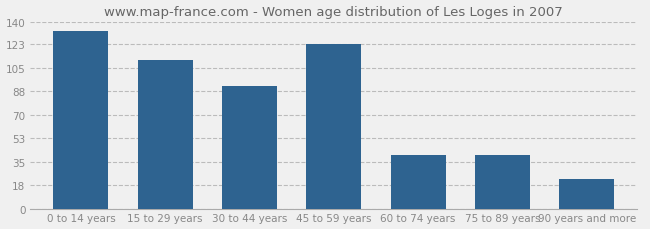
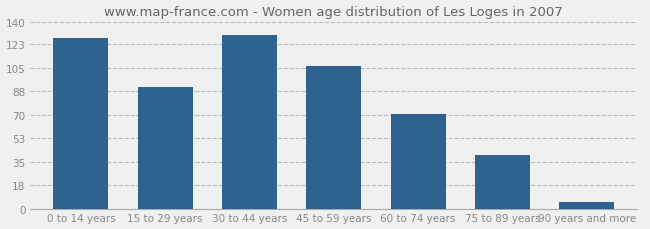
0 to 14 years: 133 -> 128
15 to 29 years: 111 -> 91
30 to 44 years: 92 -> 130
45 to 59 years: 123 -> 107
60 to 74 years: 40 -> 71
90 years and more: 22 -> 5
